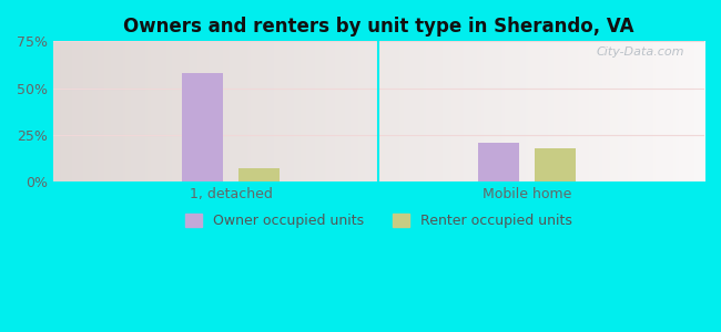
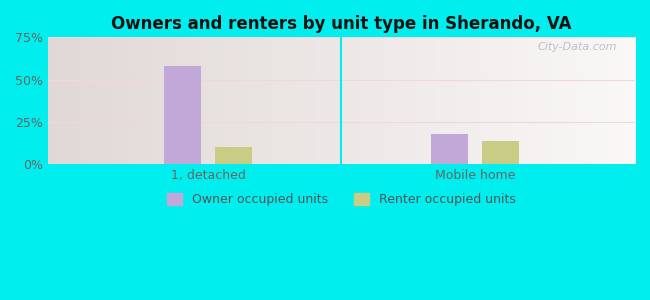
Renter occupied units/1, detached: 7% -> 10%
Owner occupied units/Mobile home: 21% -> 18%
Renter occupied units/Mobile home: 18% -> 14%
